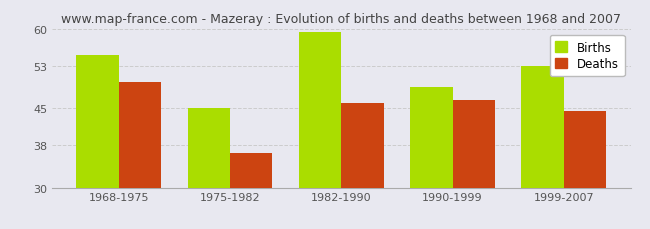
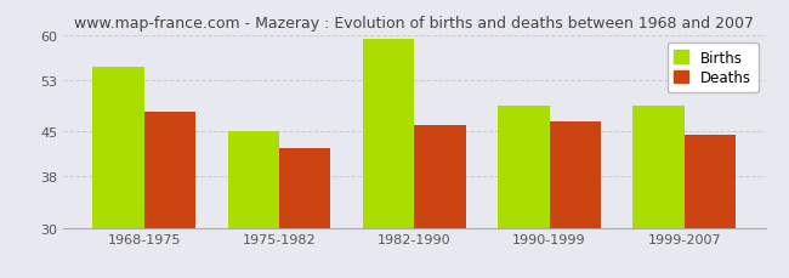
Deaths/1968-1975: 50.0 -> 48.0
Deaths/1975-1982: 36.5 -> 42.4
Births/1999-2007: 53.0 -> 49.0
